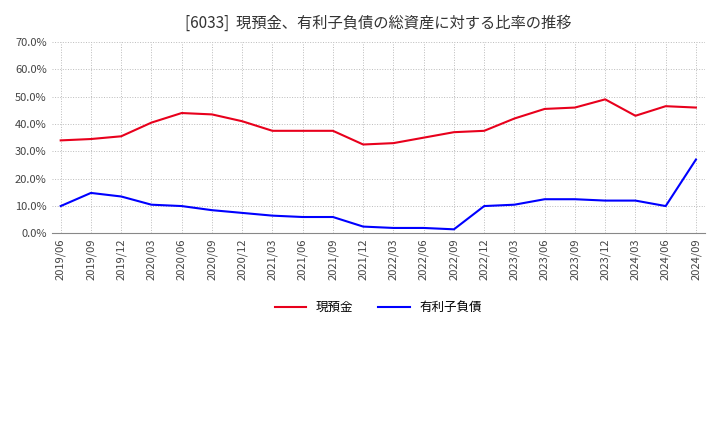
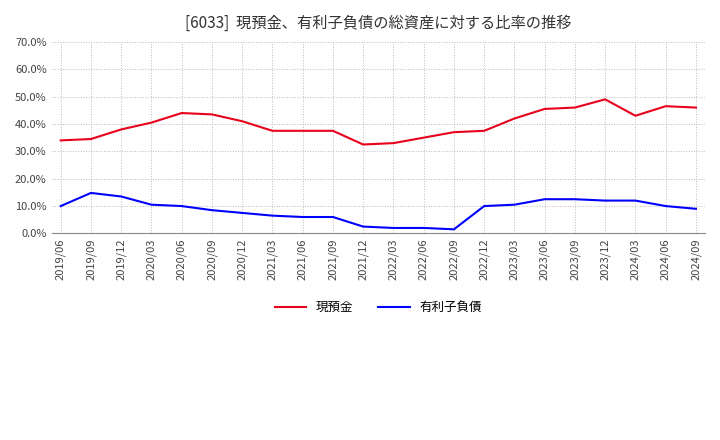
現預金/2019/12: 35.5% -> 38.0%
有利子負債/2024/09: 27.0% -> 9.0%
